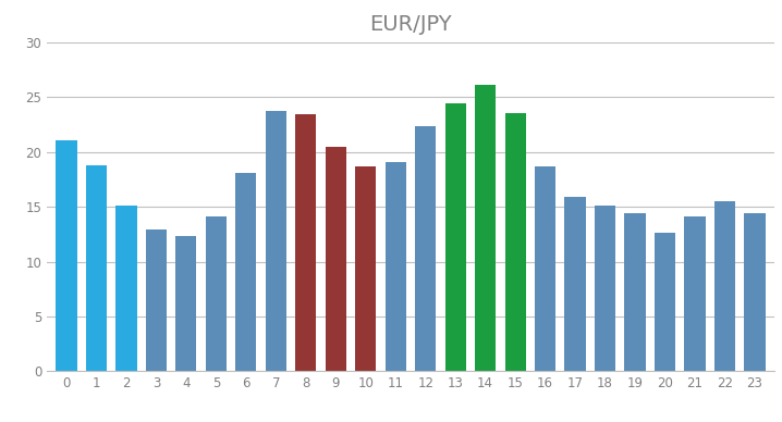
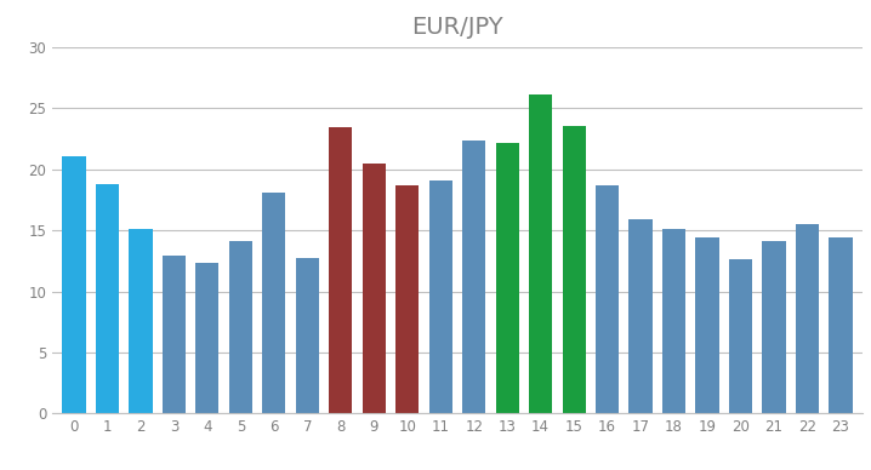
7: 23.7 -> 12.7
13: 24.4 -> 22.1
